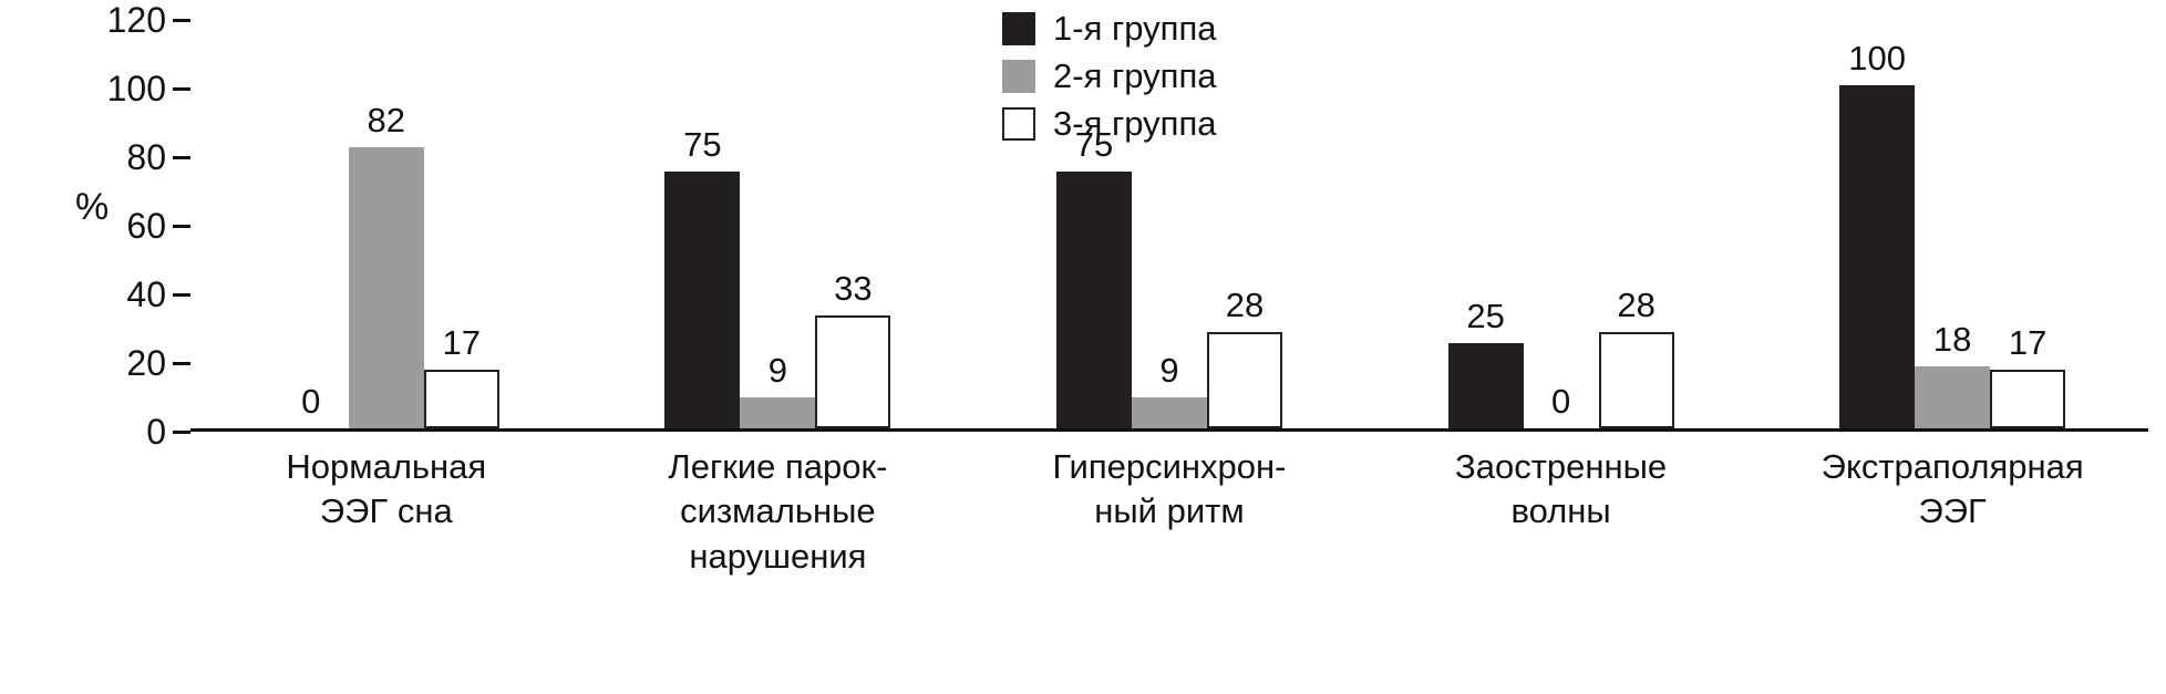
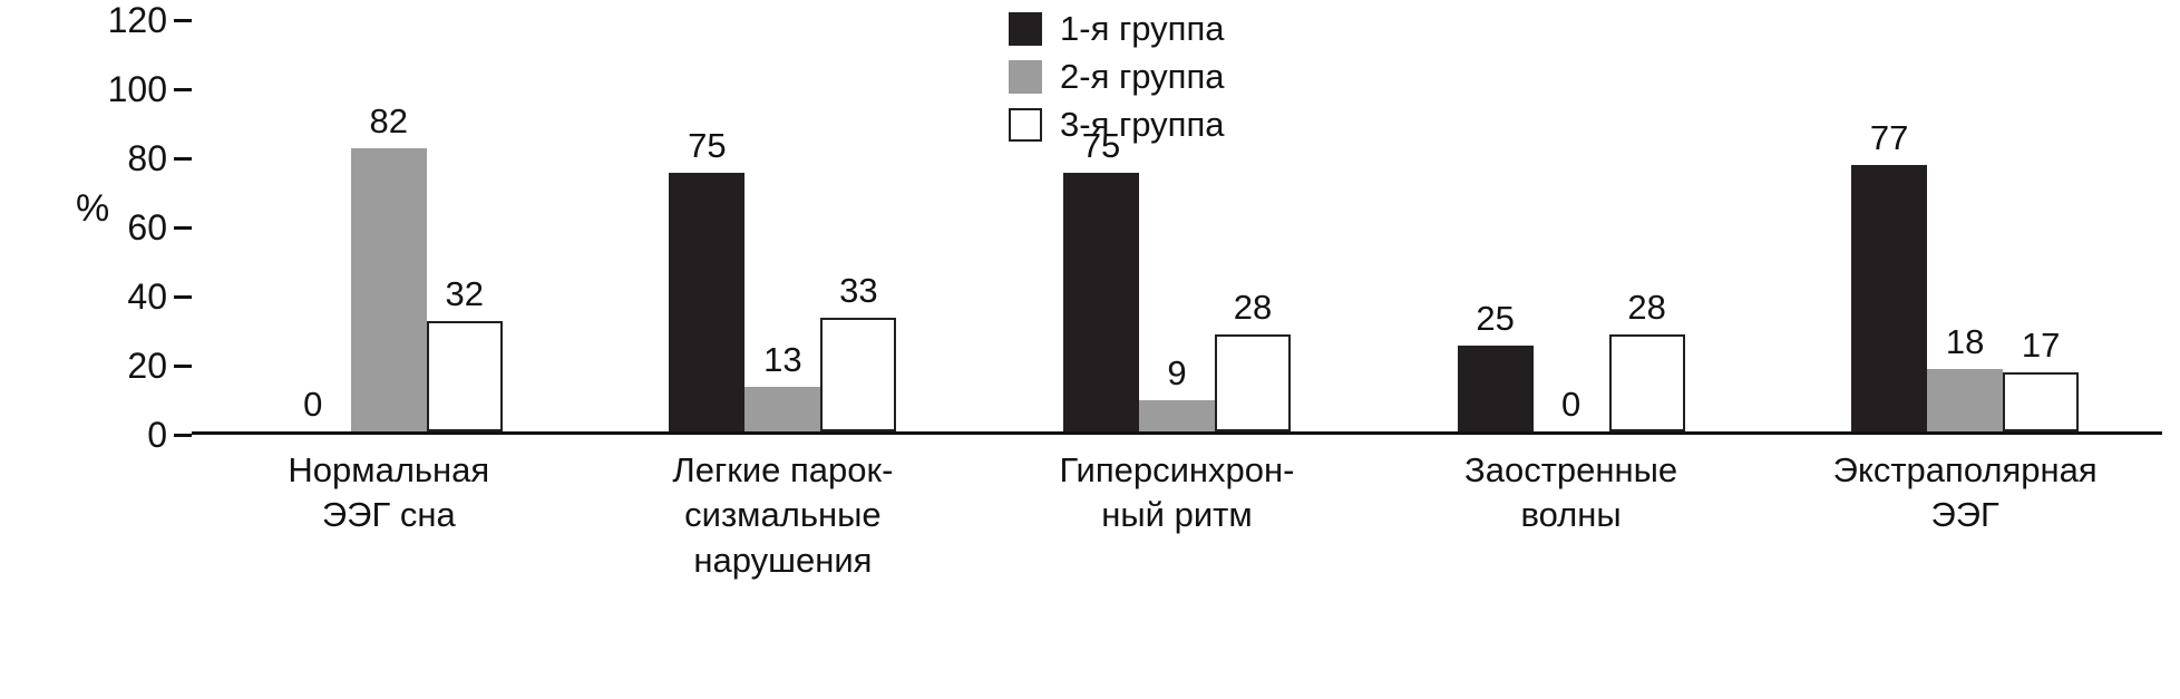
3-я группа/Нормальная ЭЭГ сна: 17 -> 32
2-я группа/Легкие парок- сизмальные нарушения: 9 -> 13
1-я группа/Экстраполярная ЭЭГ: 100 -> 77
